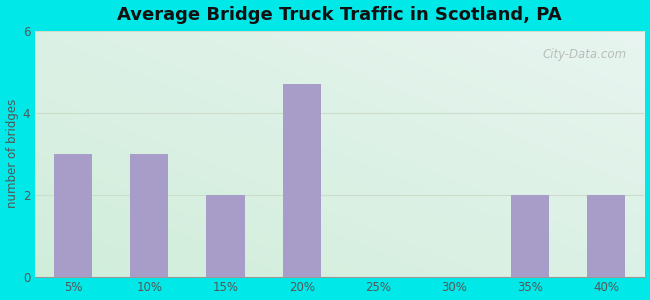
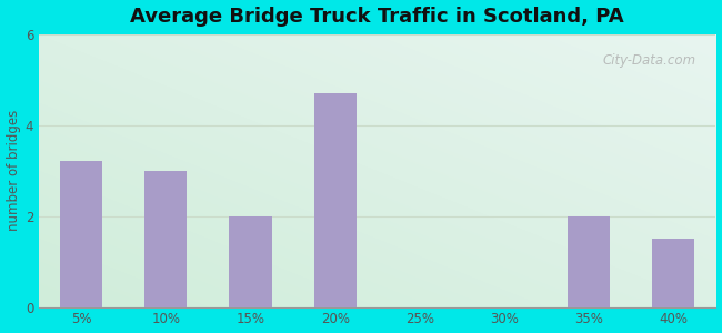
5%: 3.0 -> 3.2
40%: 2.0 -> 1.5
